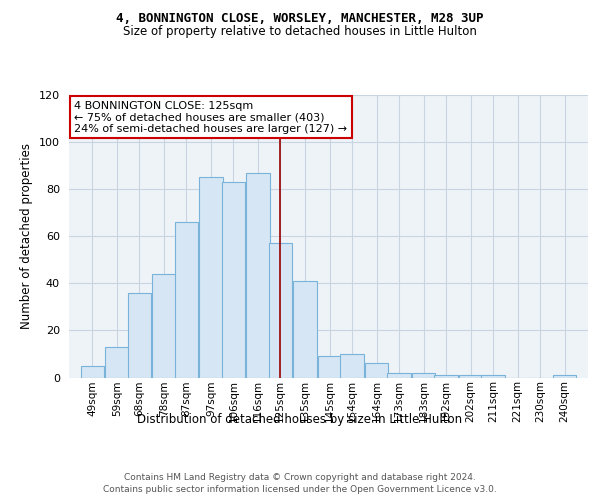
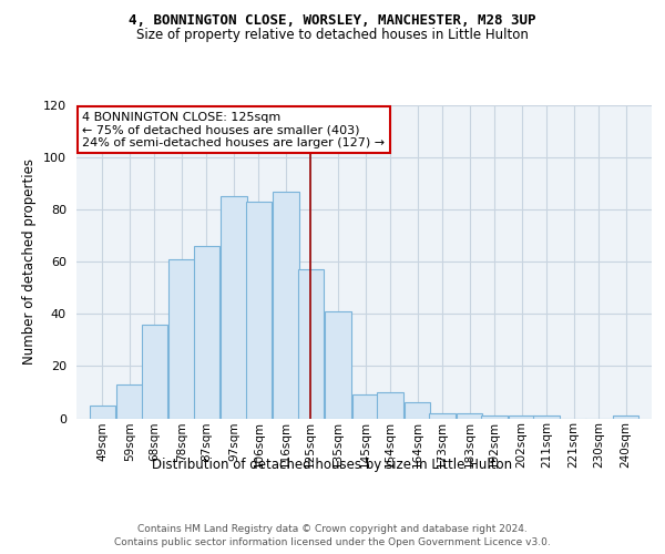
78sqm: 44 -> 61
